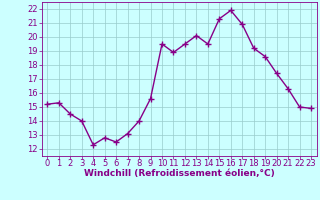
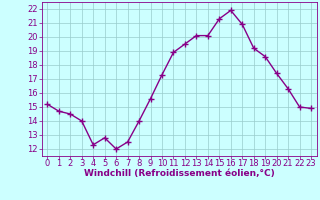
1: 15.3 -> 14.7
6: 12.5 -> 12.0
7: 13.1 -> 12.5
10: 19.5 -> 17.3
14: 19.5 -> 20.1
